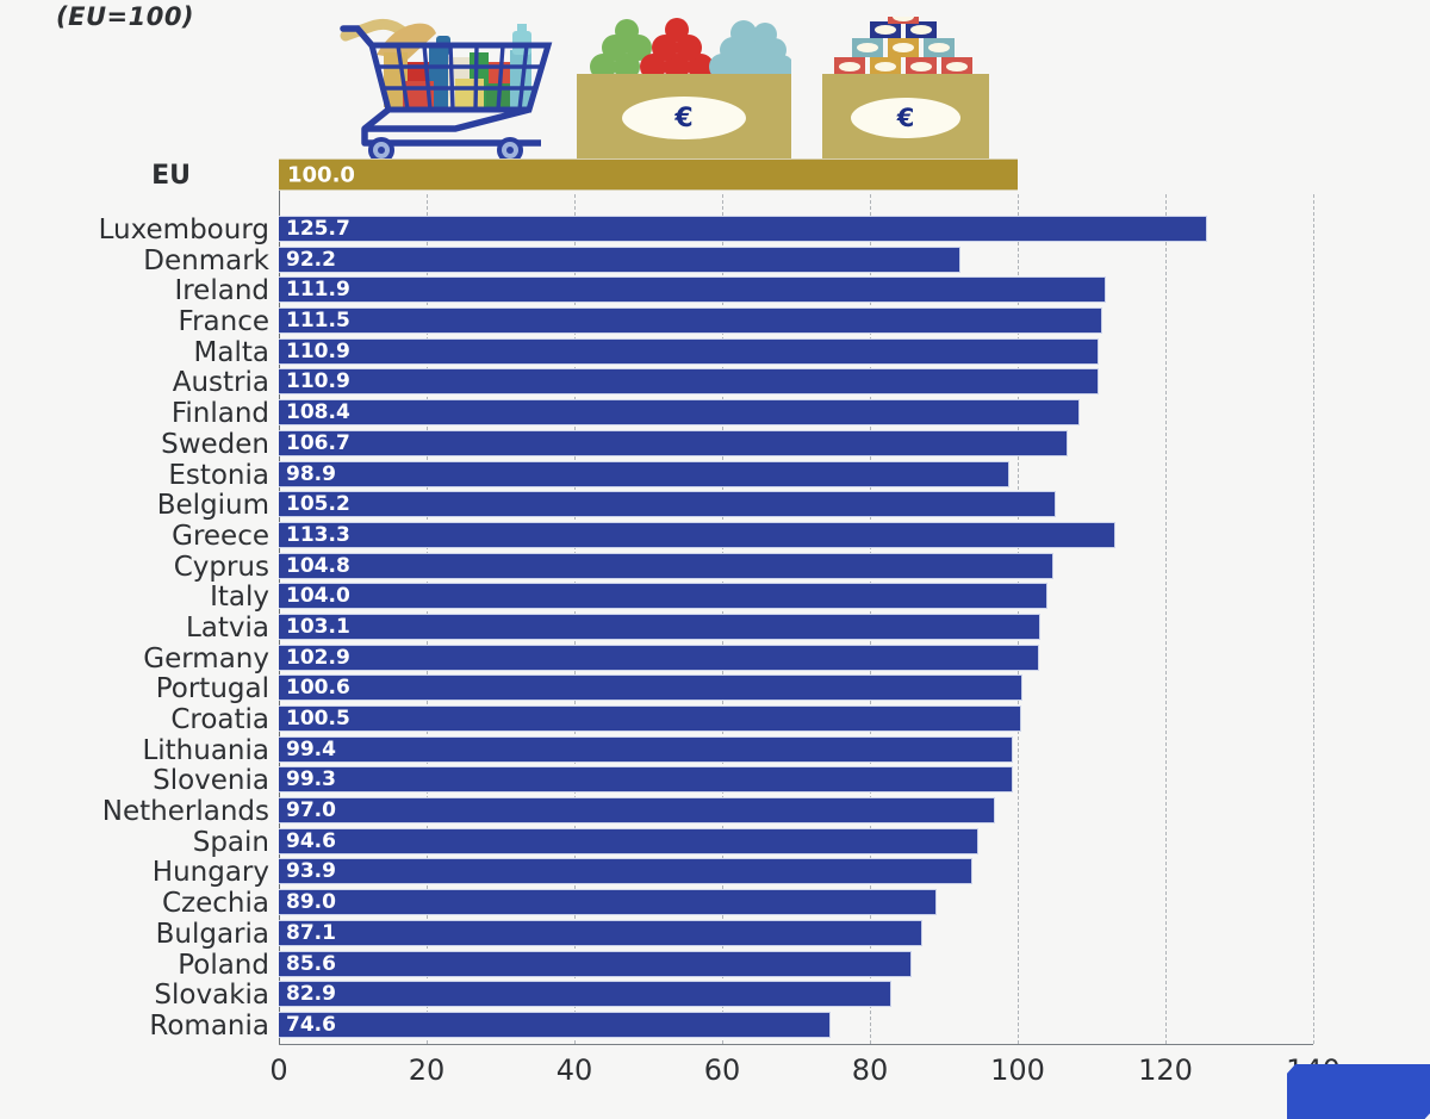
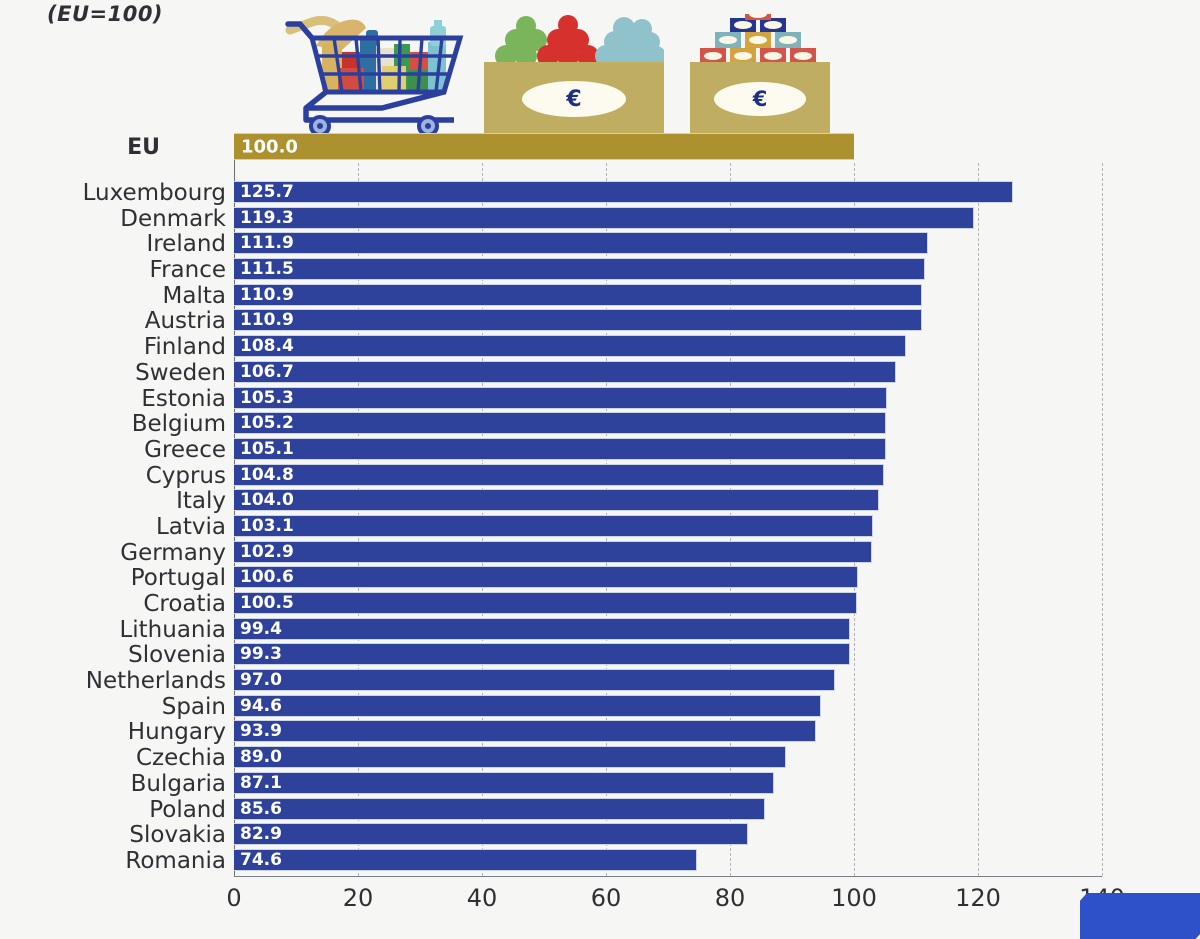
Denmark: 92.2 -> 119.3
Estonia: 98.9 -> 105.3
Greece: 113.3 -> 105.1
